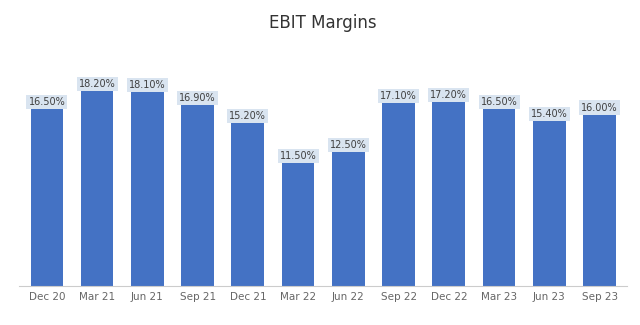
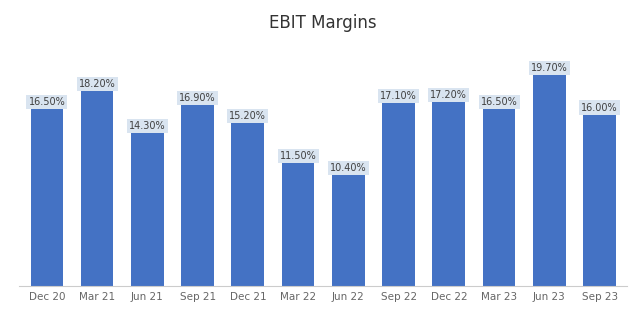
Jun 21: 18.10% -> 14.30%
Jun 22: 12.50% -> 10.40%
Jun 23: 15.40% -> 19.70%
